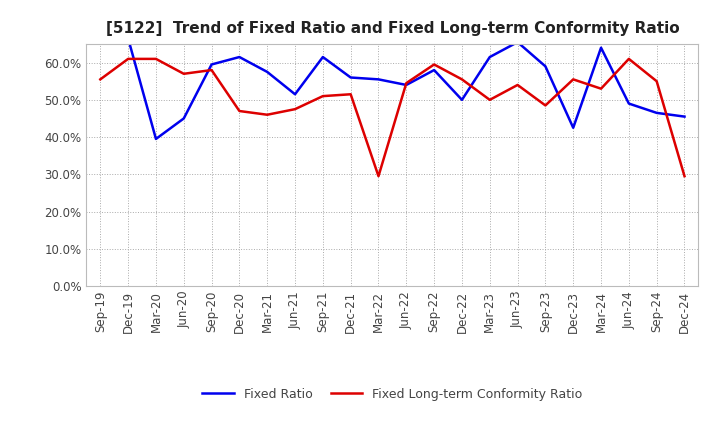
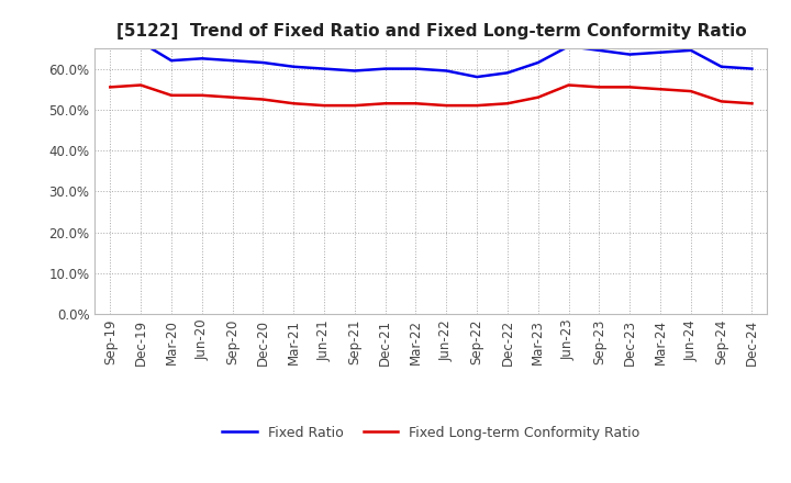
Fixed Long-term Conformity Ratio/Dec-19: 61.0% -> 56.0%
Fixed Ratio/Mar-20: 39.5% -> 62.0%
Fixed Long-term Conformity Ratio/Mar-20: 61.0% -> 53.5%
Fixed Ratio/Jun-20: 45.0% -> 62.5%
Fixed Long-term Conformity Ratio/Jun-20: 57.0% -> 53.5%
Fixed Ratio/Sep-20: 59.5% -> 62.0%
Fixed Long-term Conformity Ratio/Sep-20: 58.0% -> 53.0%
Fixed Long-term Conformity Ratio/Dec-20: 47.0% -> 52.5%
Fixed Ratio/Mar-21: 57.5% -> 60.5%
Fixed Long-term Conformity Ratio/Mar-21: 46.0% -> 51.5%
Fixed Ratio/Jun-21: 51.5% -> 60.0%
Fixed Long-term Conformity Ratio/Jun-21: 47.5% -> 51.0%
Fixed Ratio/Sep-21: 61.5% -> 59.5%
Fixed Ratio/Dec-21: 56.0% -> 60.0%
Fixed Ratio/Mar-22: 55.5% -> 60.0%
Fixed Long-term Conformity Ratio/Mar-22: 29.5% -> 51.5%
Fixed Ratio/Jun-22: 54.0% -> 59.5%
Fixed Long-term Conformity Ratio/Jun-22: 54.5% -> 51.0%
Fixed Long-term Conformity Ratio/Sep-22: 59.5% -> 51.0%
Fixed Ratio/Dec-22: 50.0% -> 59.0%
Fixed Long-term Conformity Ratio/Dec-22: 55.5% -> 51.5%
Fixed Long-term Conformity Ratio/Mar-23: 50.0% -> 53.0%
Fixed Long-term Conformity Ratio/Jun-23: 54.0% -> 56.0%
Fixed Ratio/Sep-23: 59.0% -> 64.5%
Fixed Long-term Conformity Ratio/Sep-23: 48.5% -> 55.5%
Fixed Ratio/Dec-23: 42.5% -> 63.5%
Fixed Long-term Conformity Ratio/Mar-24: 53.0% -> 55.0%
Fixed Ratio/Jun-24: 49.0% -> 64.5%
Fixed Long-term Conformity Ratio/Jun-24: 61.0% -> 54.5%
Fixed Ratio/Sep-24: 46.5% -> 60.5%
Fixed Long-term Conformity Ratio/Sep-24: 55.0% -> 52.0%
Fixed Ratio/Dec-24: 45.5% -> 60.0%
Fixed Long-term Conformity Ratio/Dec-24: 29.5% -> 51.5%
